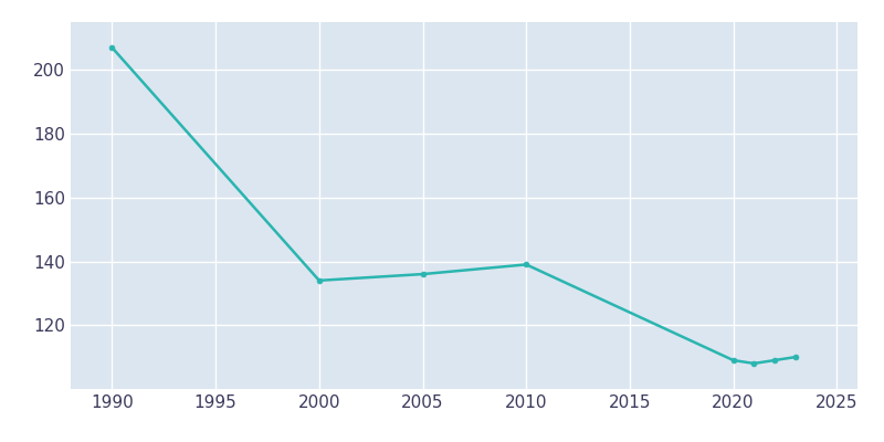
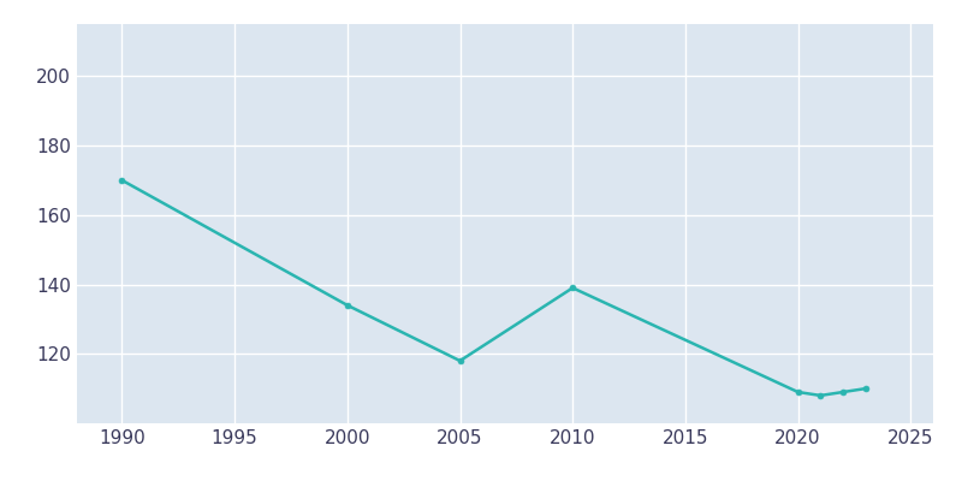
1990: 207 -> 170
2005: 136 -> 118
